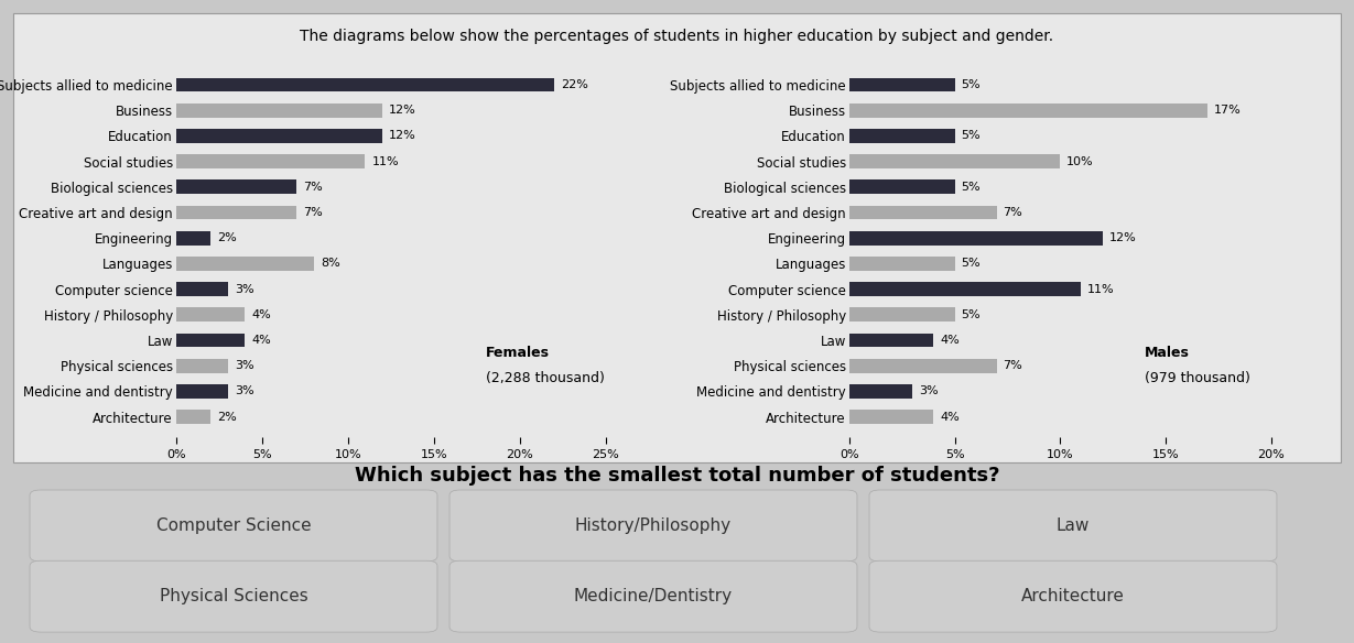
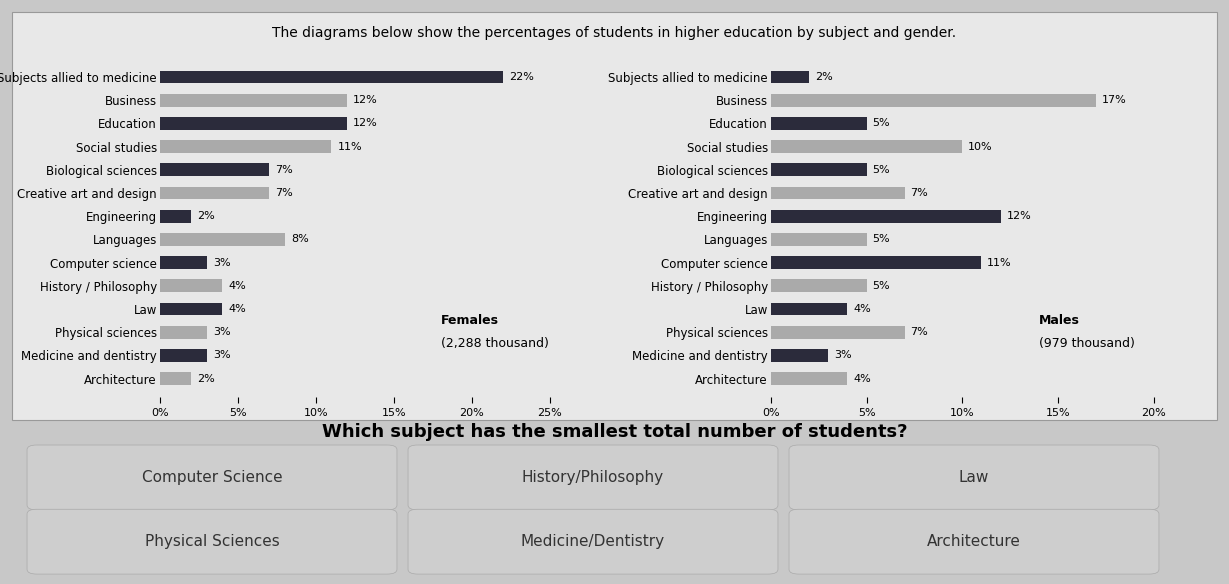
Subjects allied to medicine: 5% -> 2%
